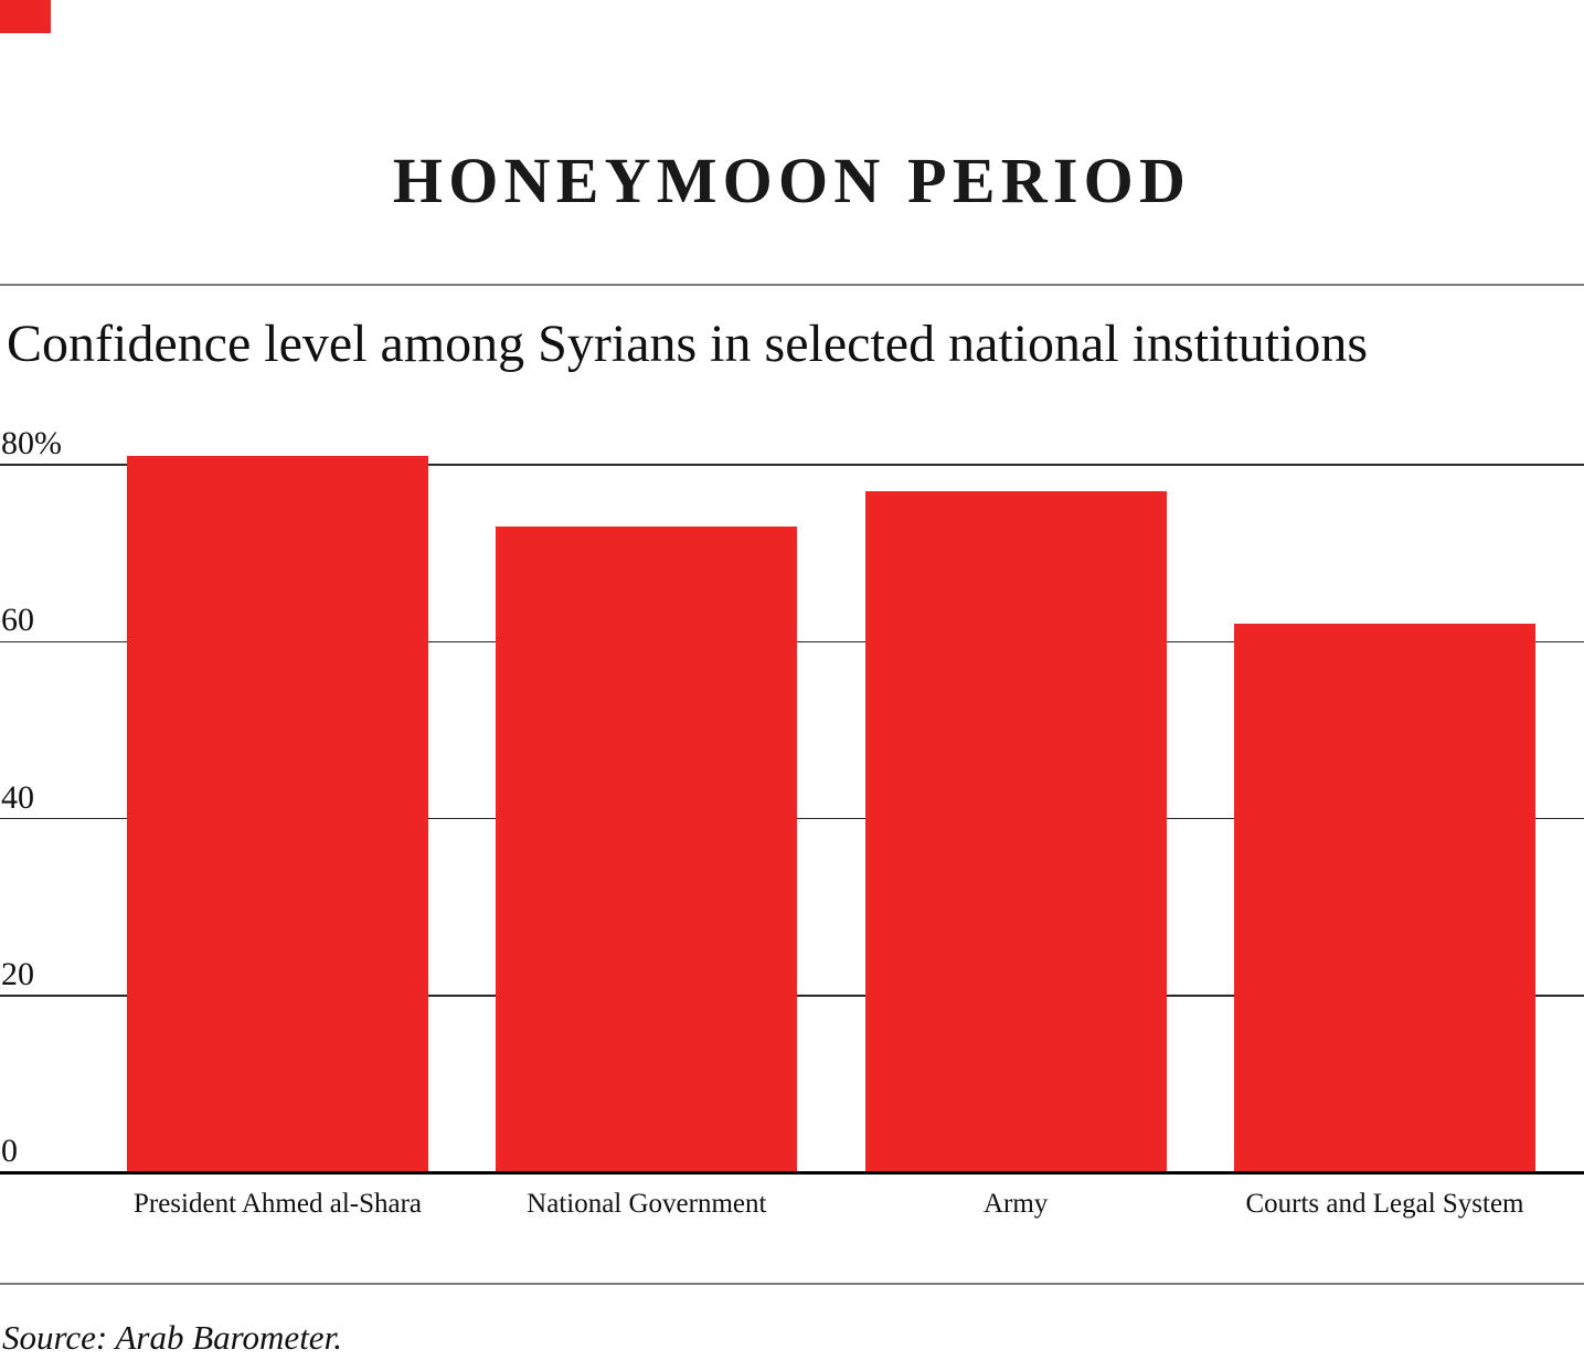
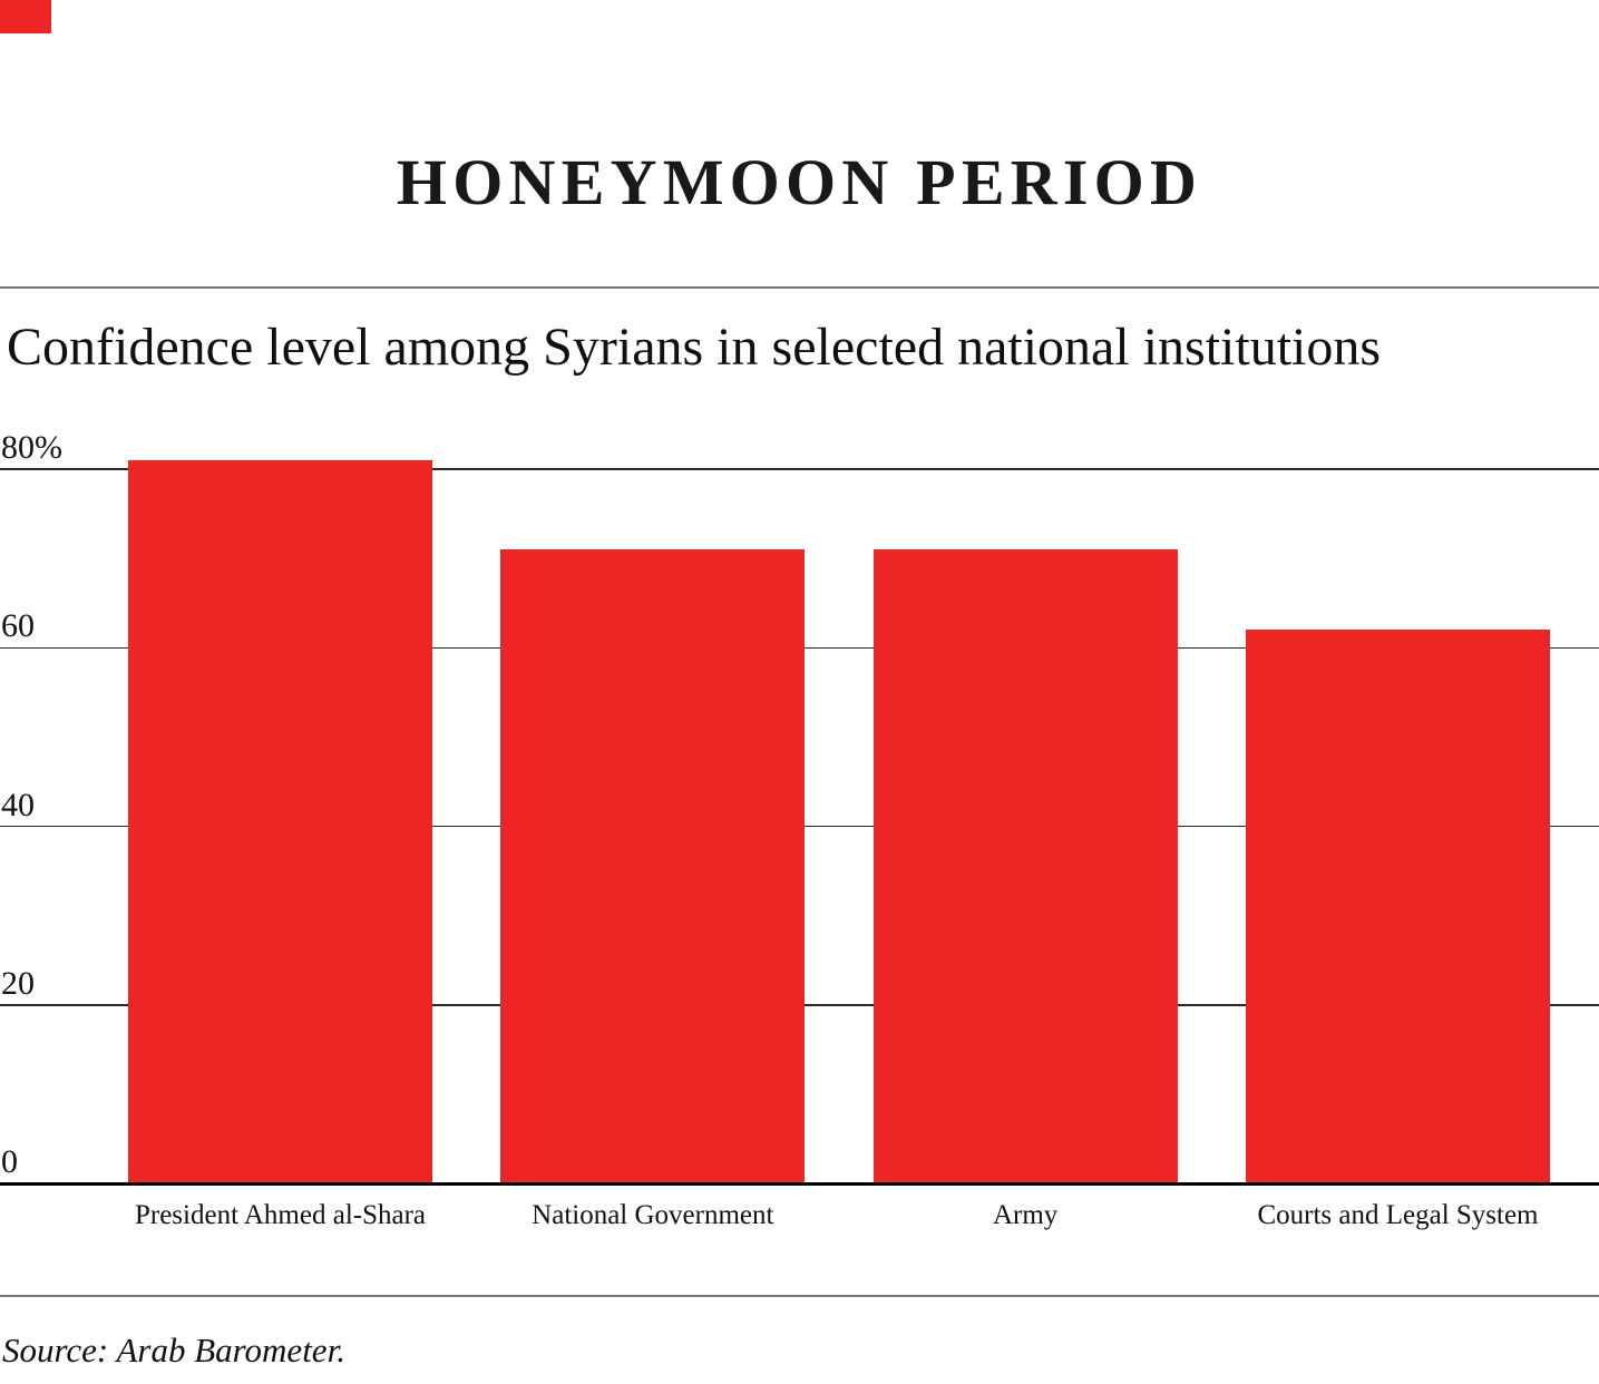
National Government: 73% -> 71%
Army: 77% -> 71%
